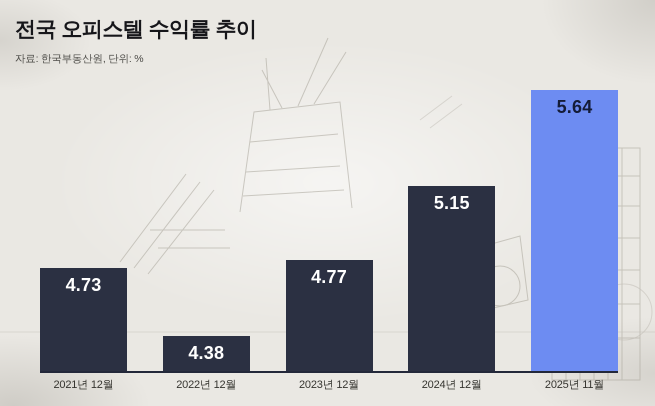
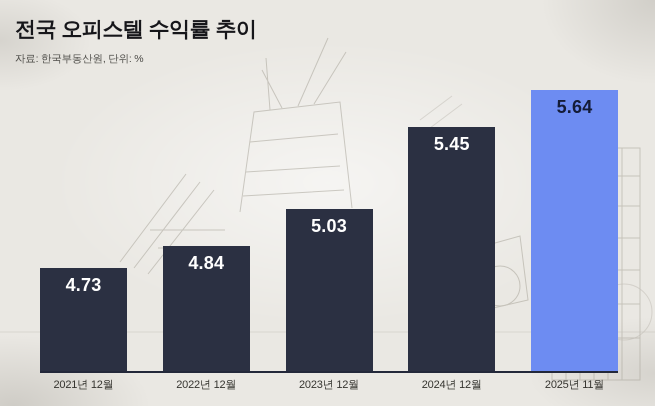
2022년 12월: 4.38 -> 4.84
2023년 12월: 4.77 -> 5.03
2024년 12월: 5.15 -> 5.45
